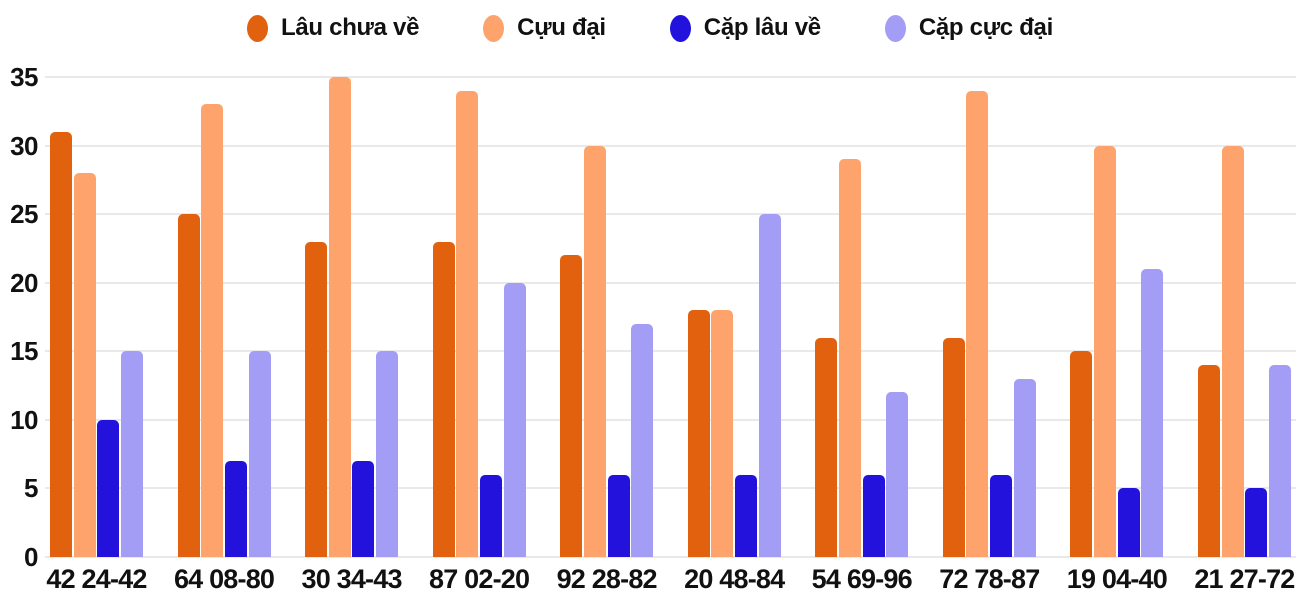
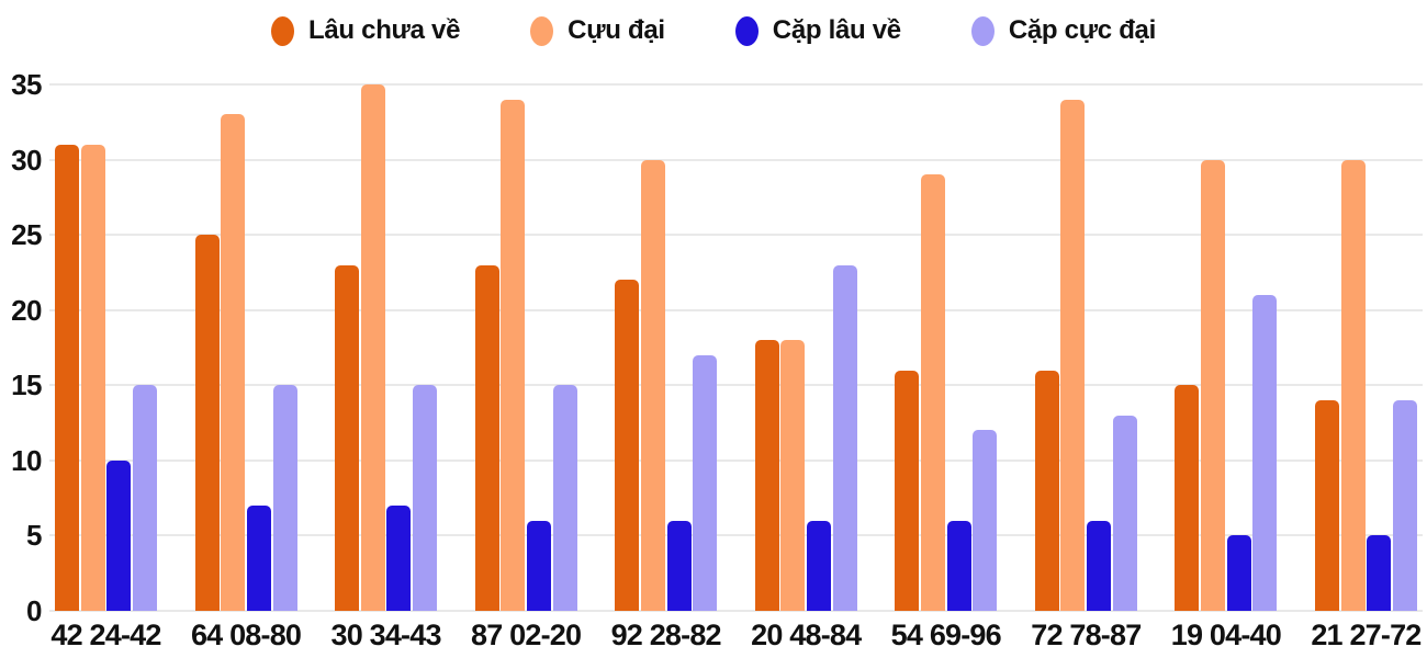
Cựu đại/42 24-42: 28 -> 31
Cặp cực đại/87 02-20: 20 -> 15
Cặp cực đại/20 48-84: 25 -> 23
